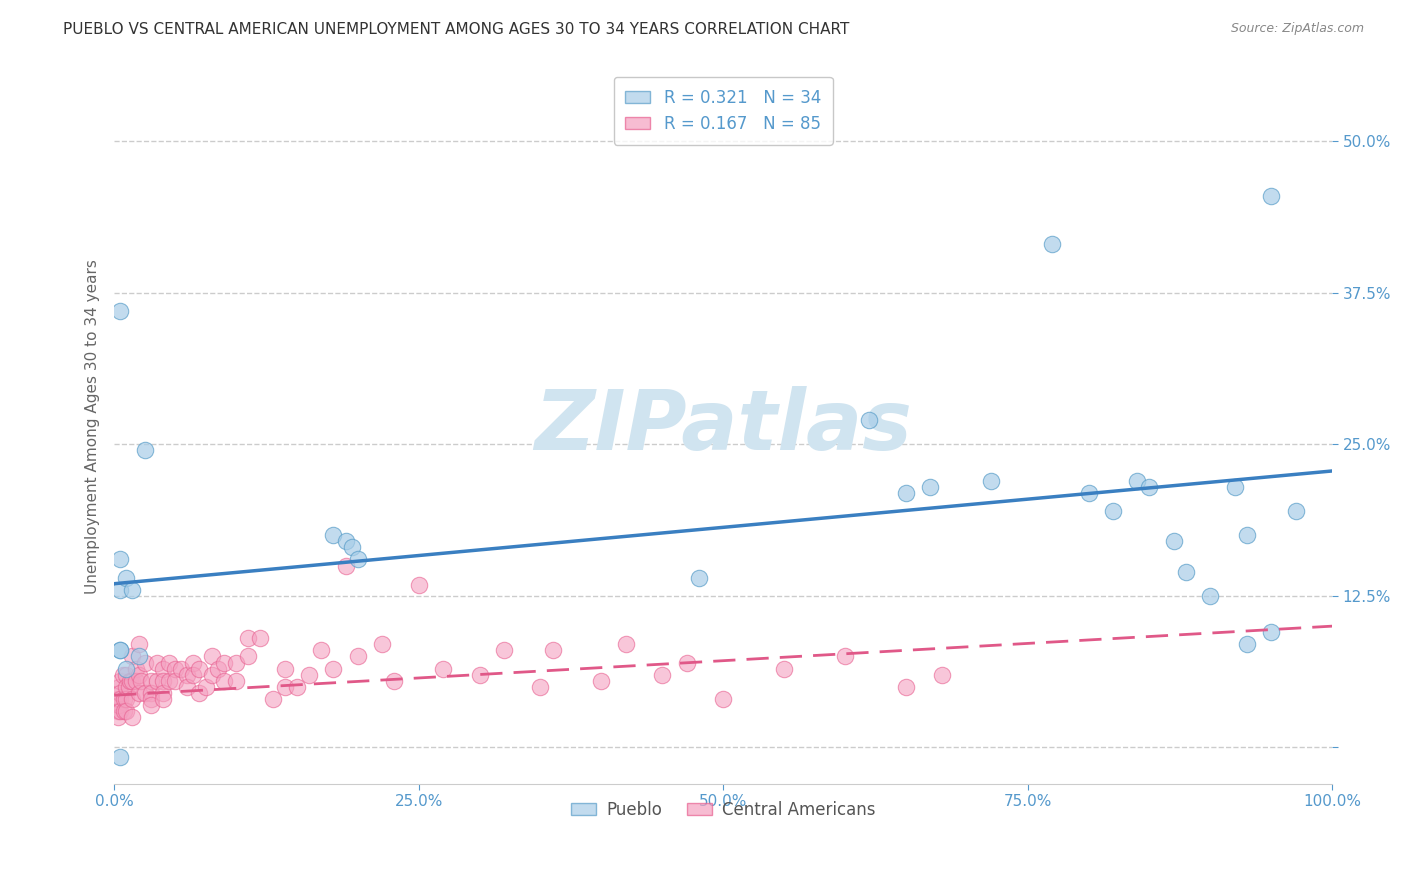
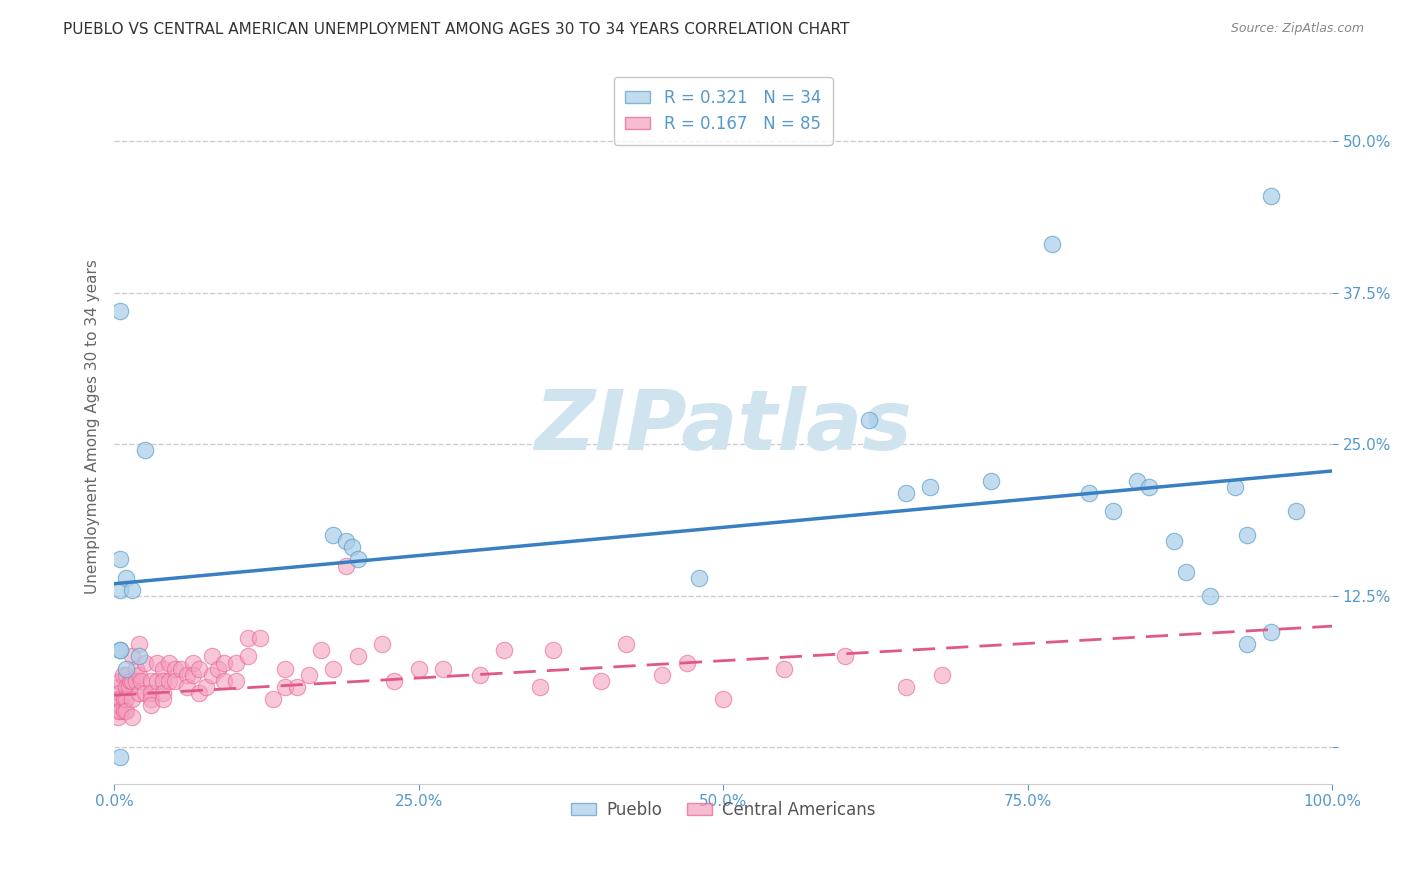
Central Americans/25.0%: 13.4% -> 6.5%
